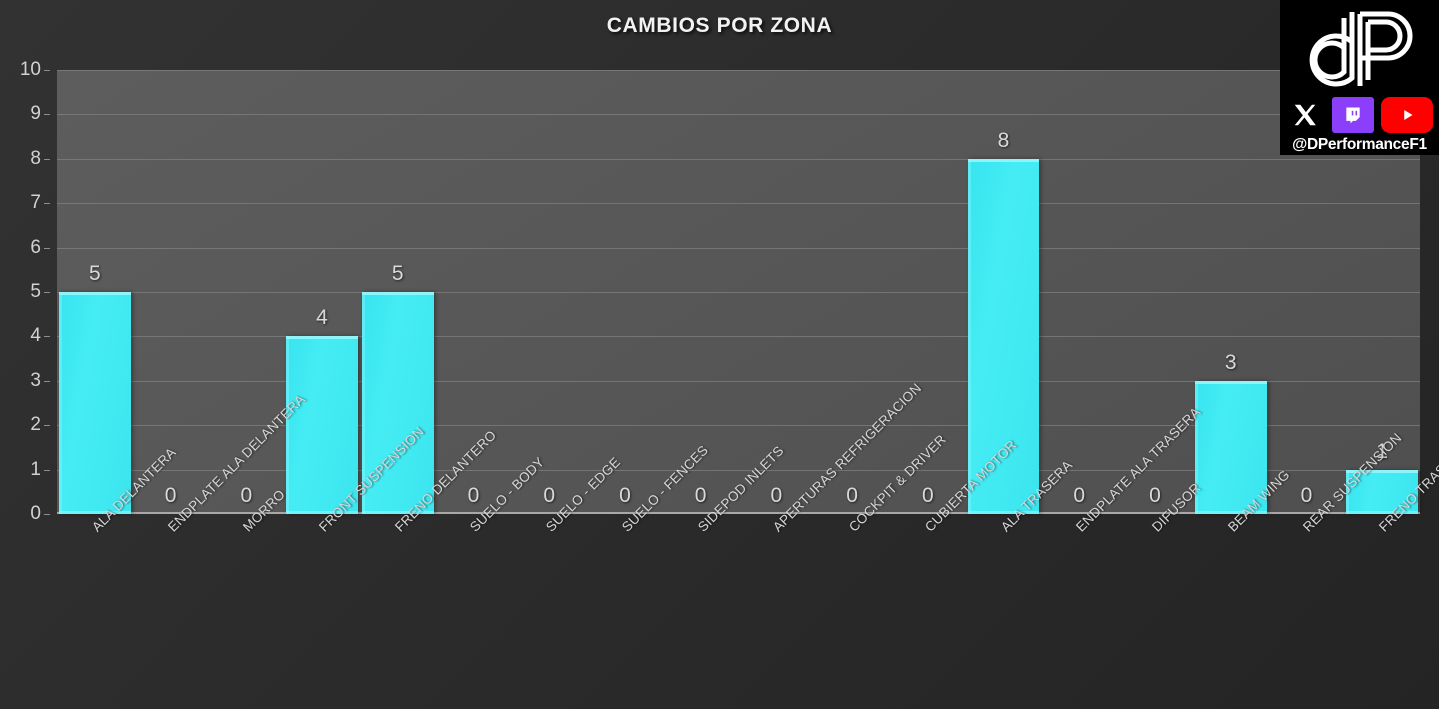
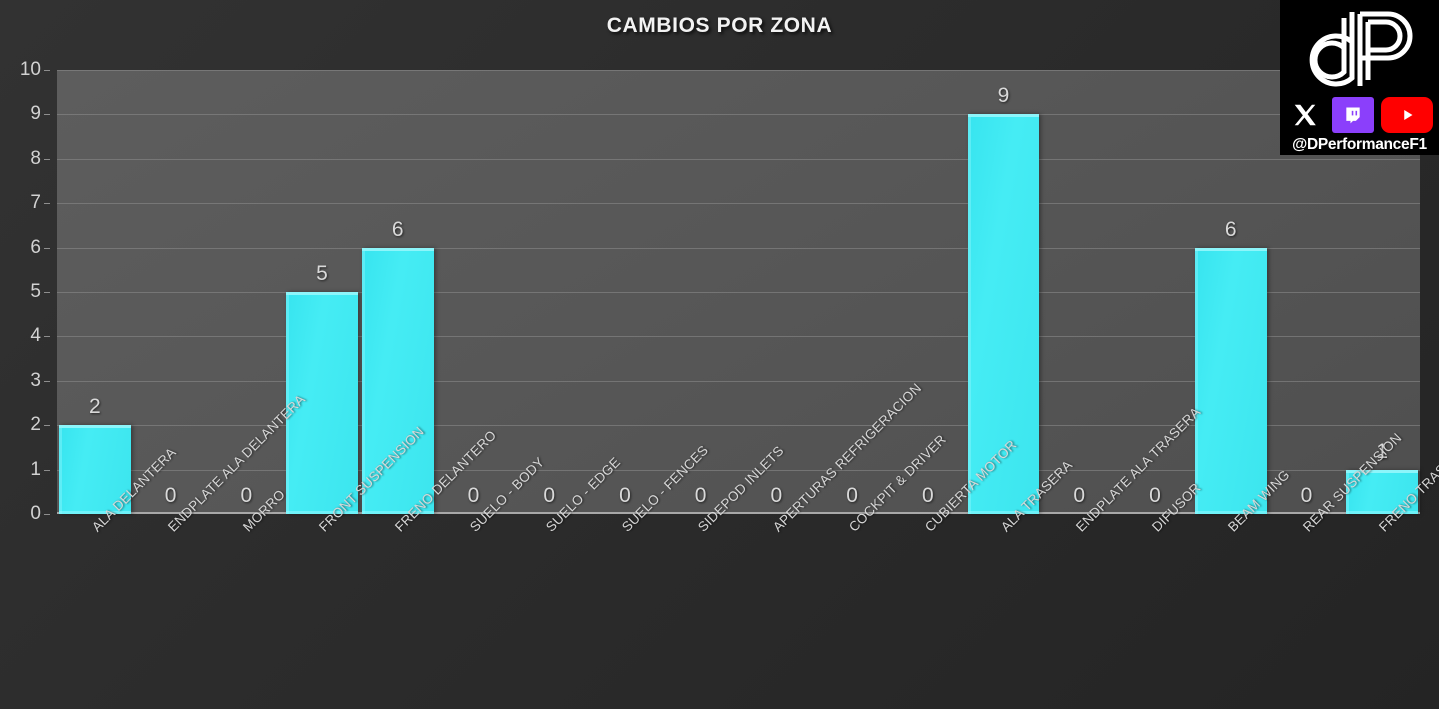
ALA DELANTERA: 5 -> 2
FRONT SUSPENSION: 4 -> 5
FRENO DELANTERO: 5 -> 6
ALA TRASERA: 8 -> 9
BEAM WING: 3 -> 6
